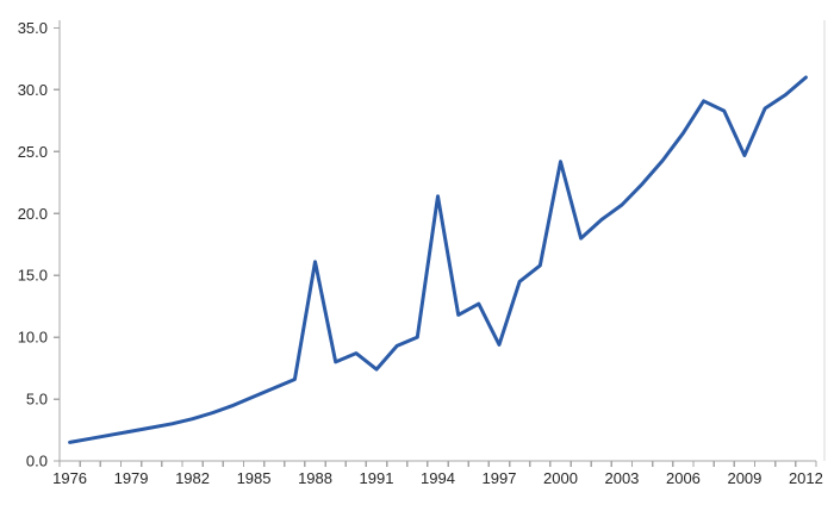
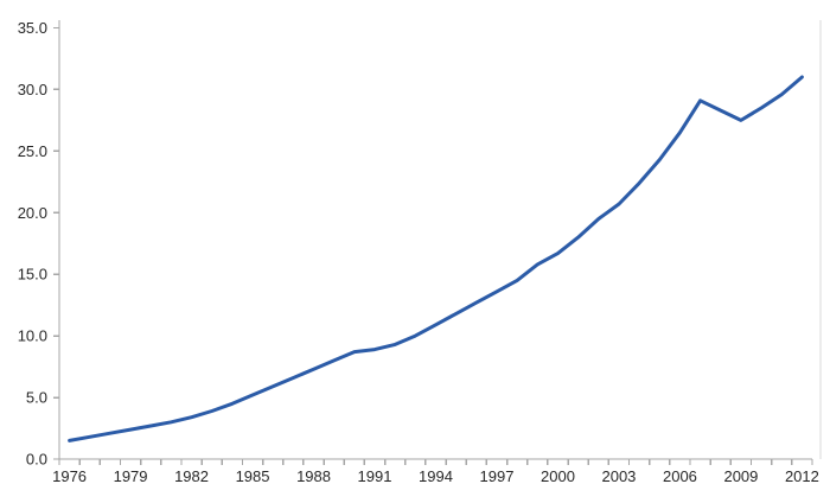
1988: 16.1 -> 7.3
1991: 7.4 -> 8.9
1994: 21.4 -> 10.9
1997: 9.4 -> 13.6
2000: 24.2 -> 16.7
2009: 24.7 -> 27.5
